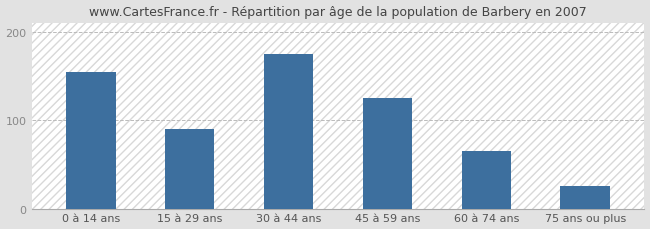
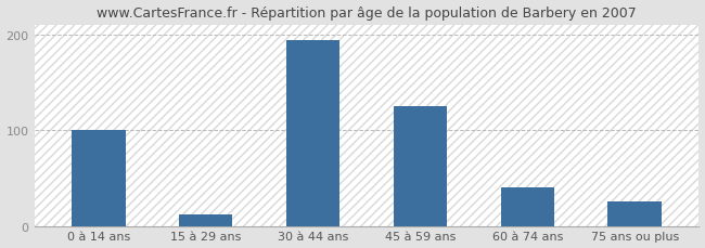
0 à 14 ans: 155 -> 100
15 à 29 ans: 90 -> 12
30 à 44 ans: 175 -> 194
60 à 74 ans: 65 -> 40
